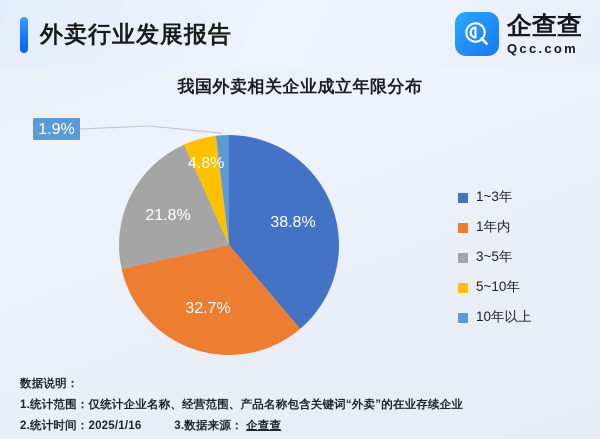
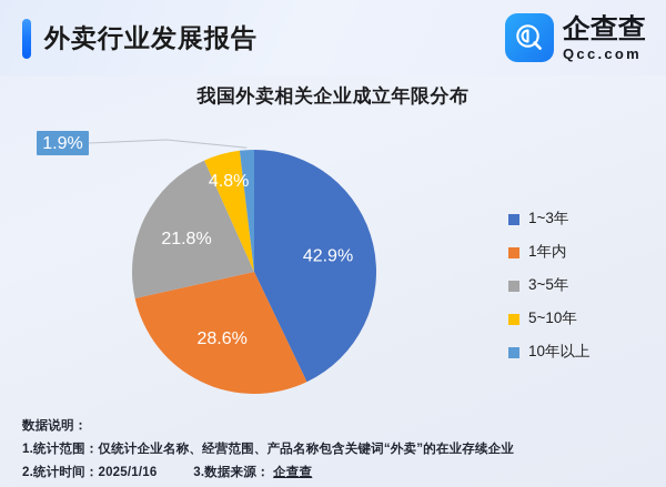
1~3年: 38.8% -> 42.9%
1年内: 32.7% -> 28.6%
